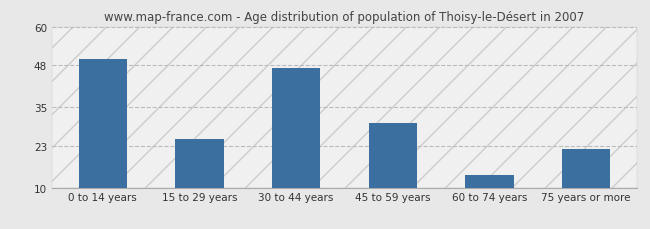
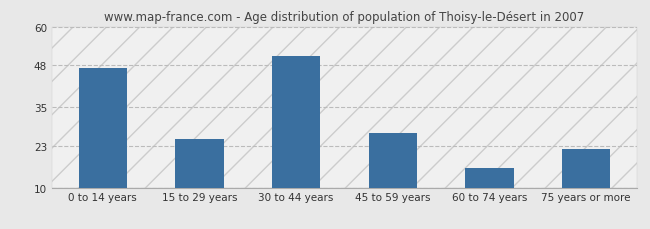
0 to 14 years: 50 -> 47
30 to 44 years: 47 -> 51
45 to 59 years: 30 -> 27
60 to 74 years: 14 -> 16
